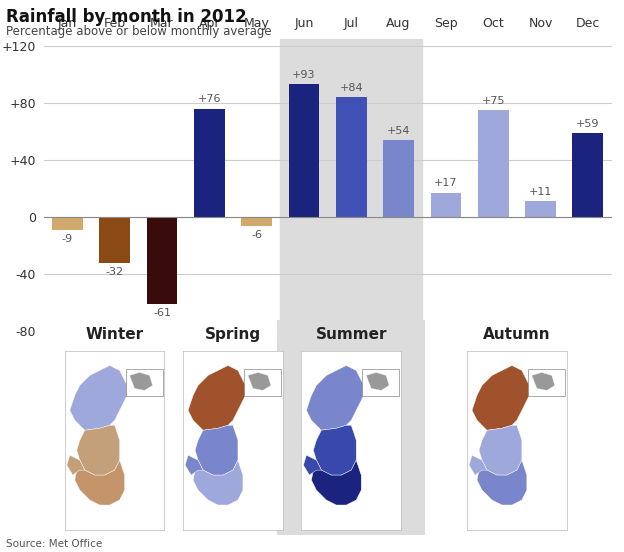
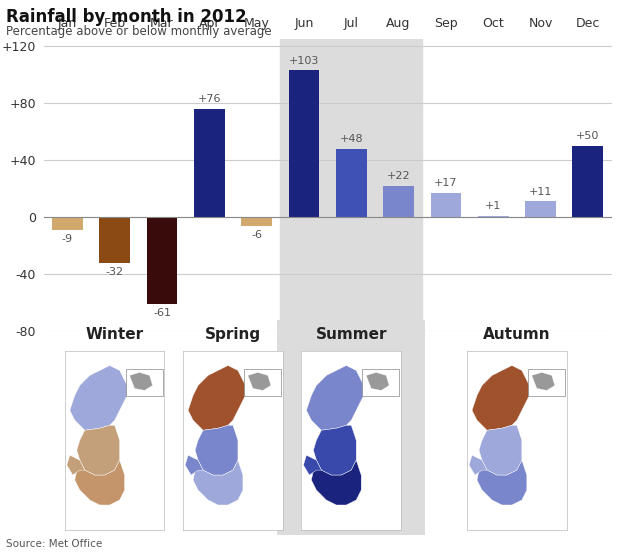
Jun: +93 -> +103
Jul: +84 -> +48
Aug: +54 -> +22
Oct: +75 -> +1
Dec: +59 -> +50
